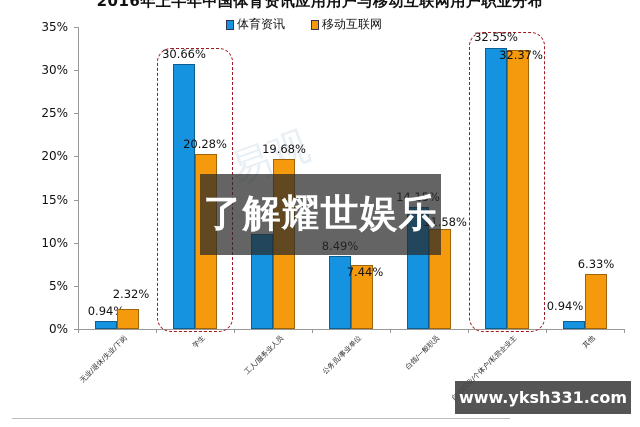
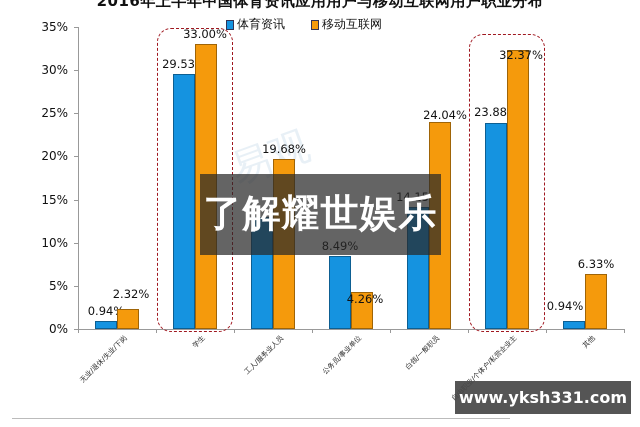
体育资讯/学生: 30.66% -> 29.53%
移动互联网/学生: 20.28% -> 33.00%
体育资讯/工人/服务业人员: 11% -> 13%
移动互联网/公务员/事业单位: 7.44% -> 4.26%
移动互联网/白领/一般职员: 11.58% -> 24.04%
体育资讯/自由职业/个体户/私营企业主: 32.55% -> 23.88%
